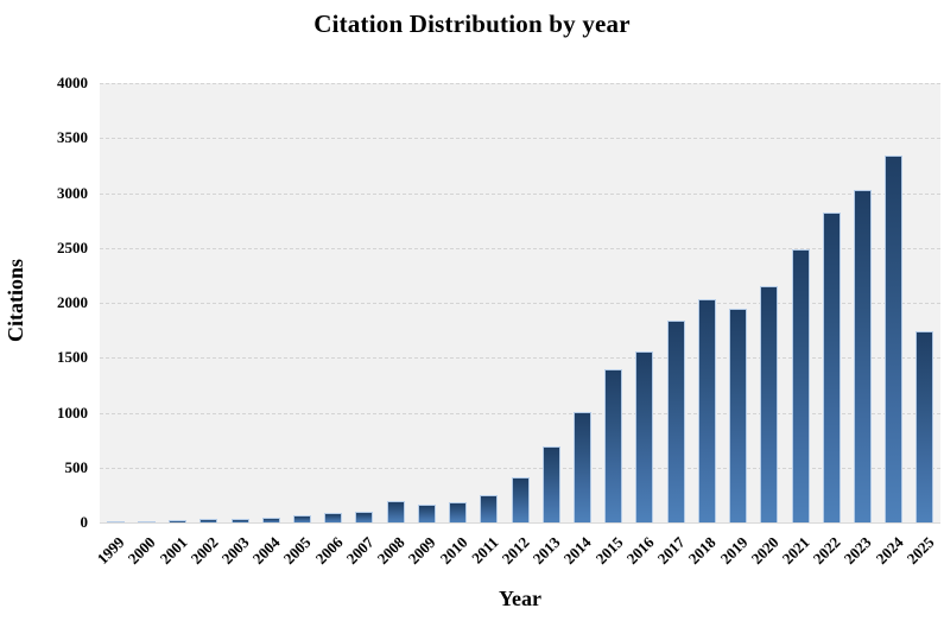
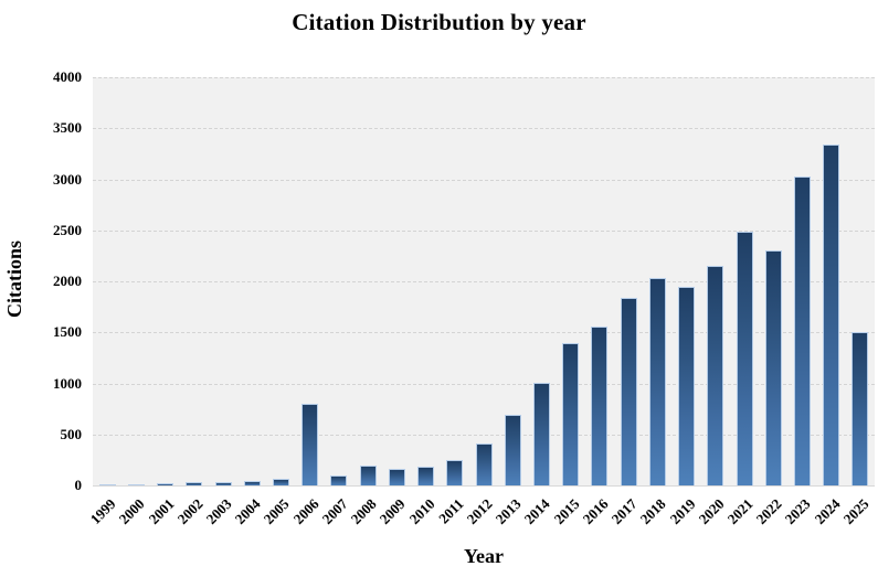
2006: 100 -> 800
2022: 2800 -> 2300
2025: 1700 -> 1500
